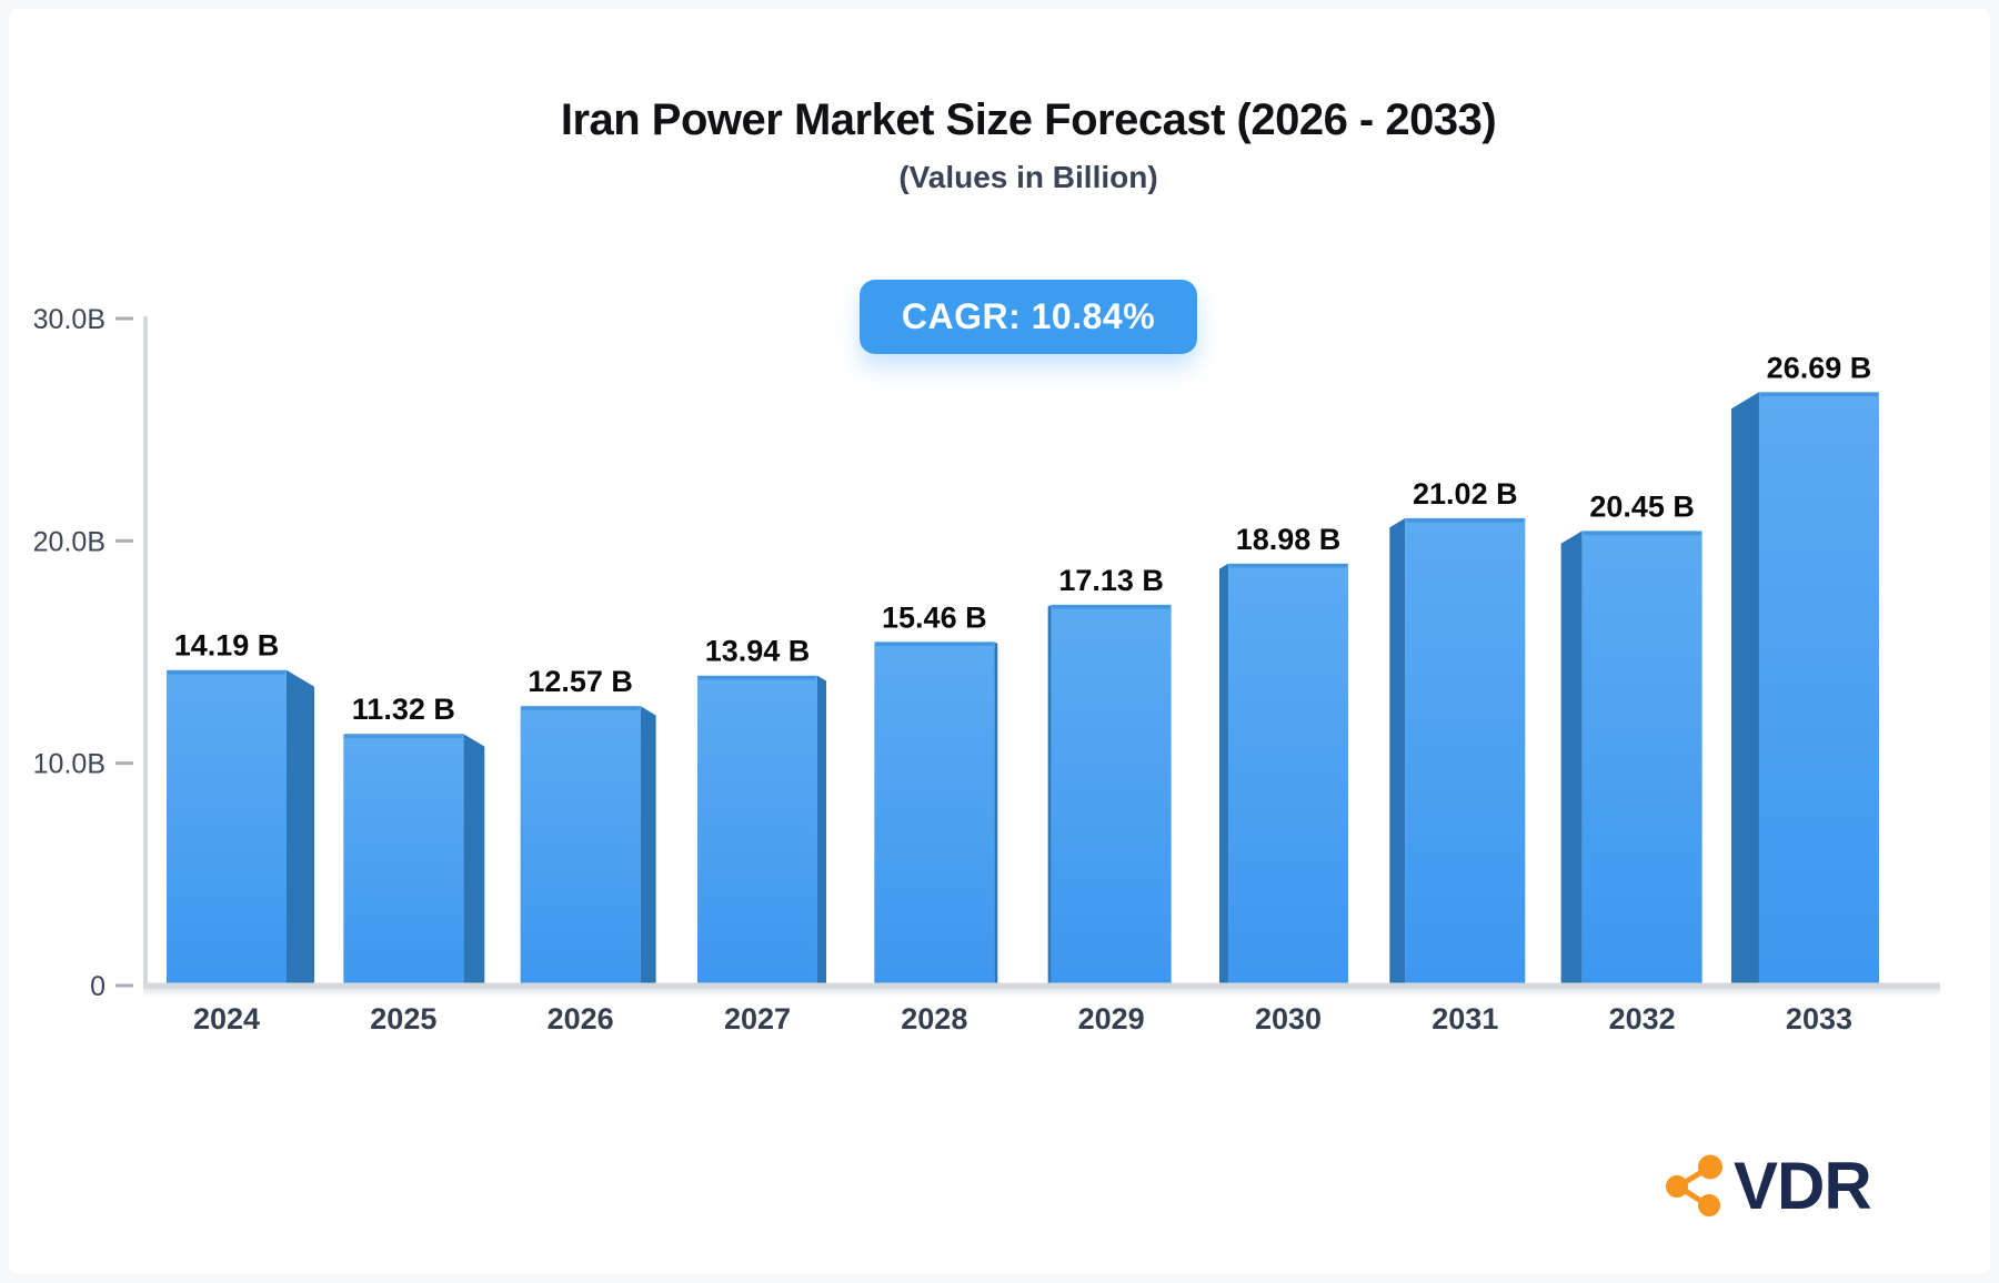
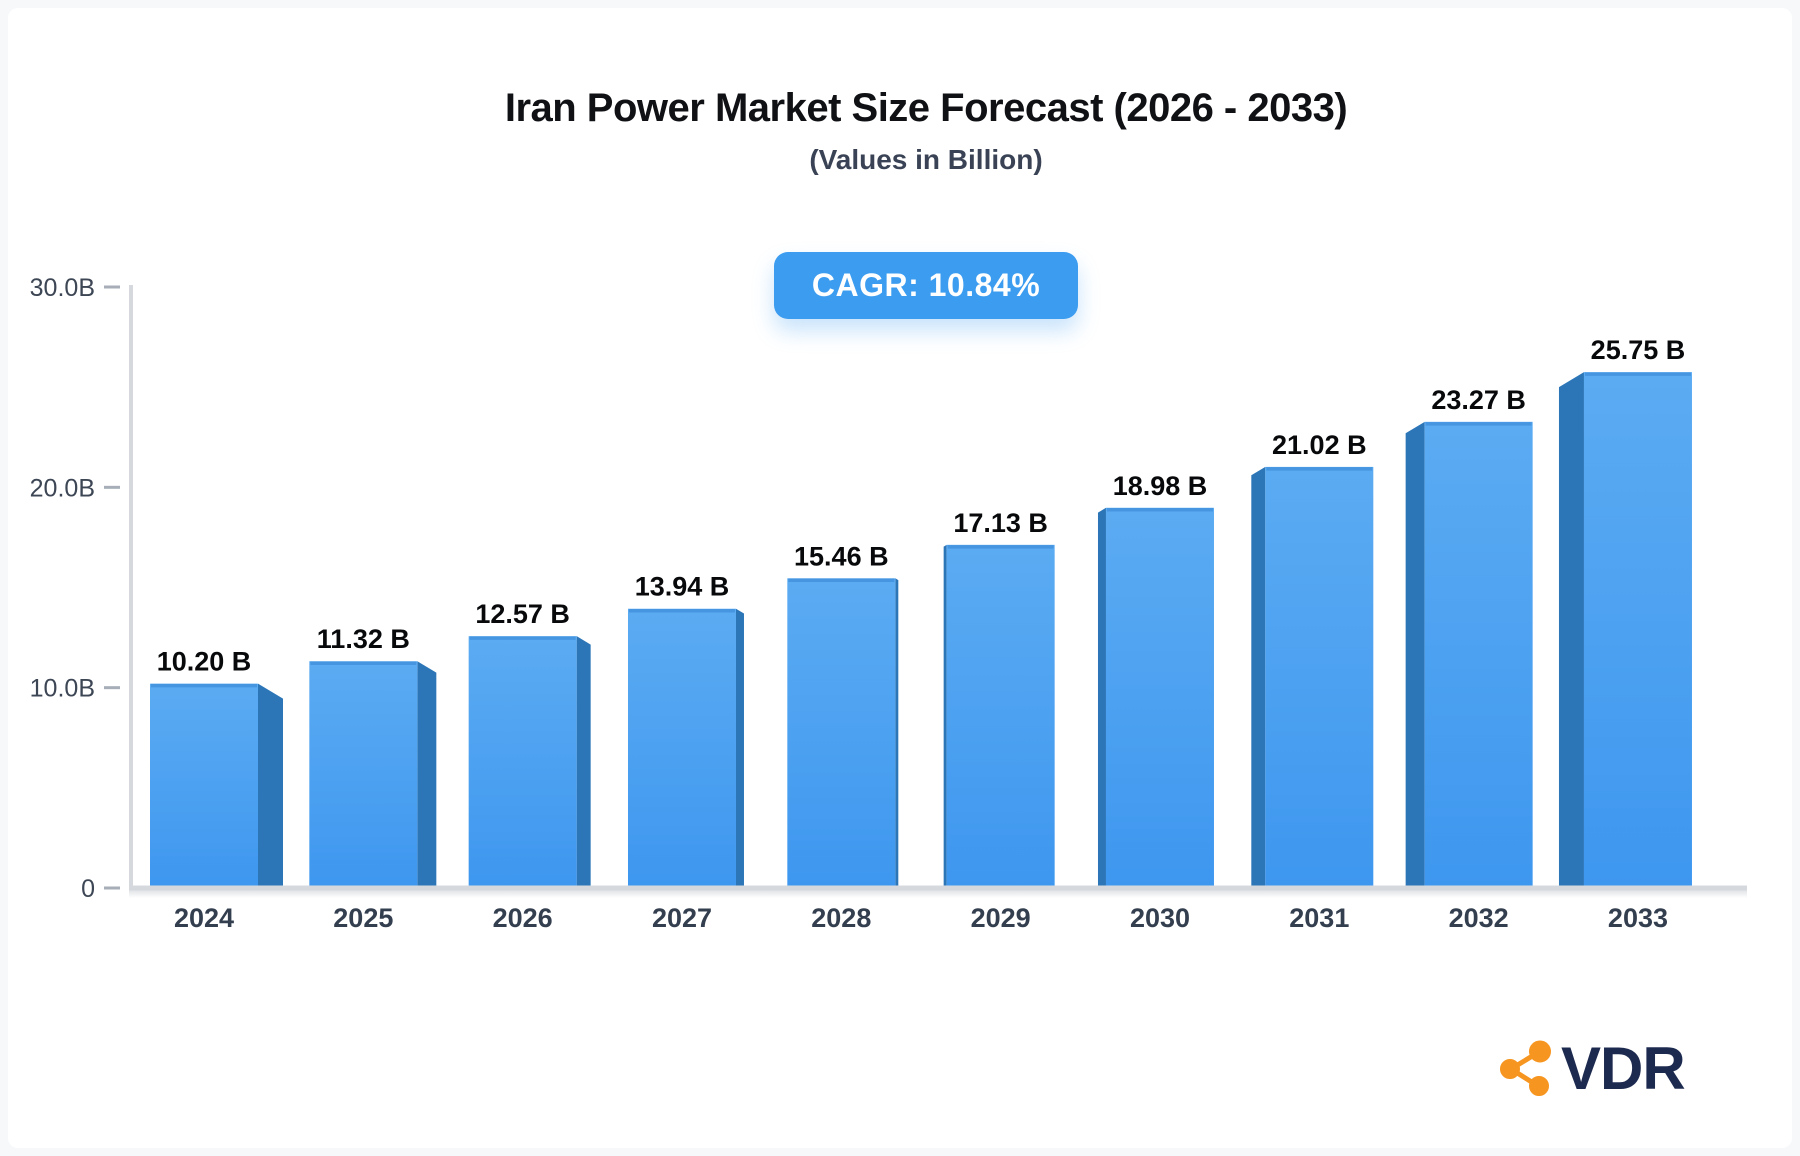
2024: 14.19 -> 10.20
2032: 20.45 -> 23.27
2033: 26.69 -> 25.75
